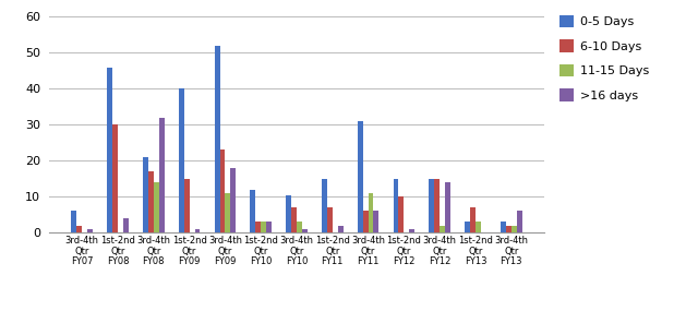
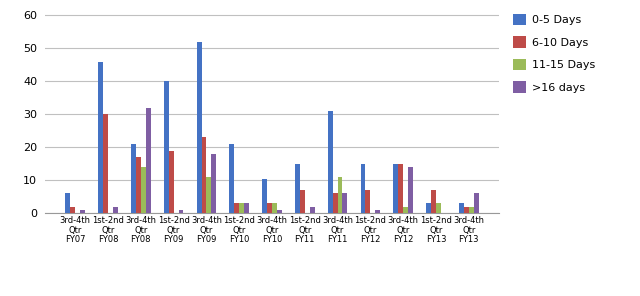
>16 days/1st-2nd Qtr FY08: 4 -> 2
6-10 Days/1st-2nd Qtr FY09: 15 -> 19
0-5 Days/1st-2nd Qtr FY10: 12.0 -> 21.0
6-10 Days/3rd-4th Qtr FY10: 7 -> 3
6-10 Days/1st-2nd Qtr FY12: 10 -> 7
